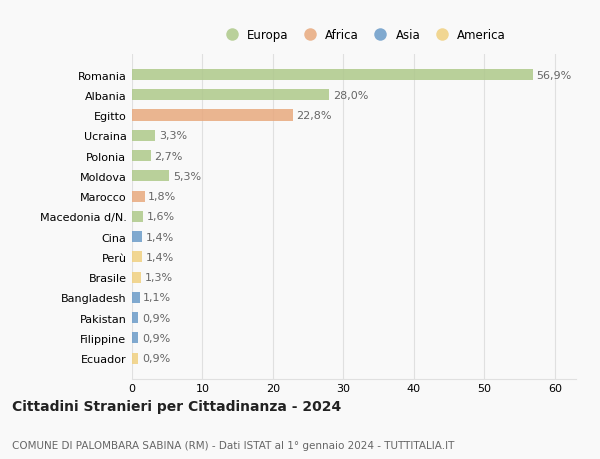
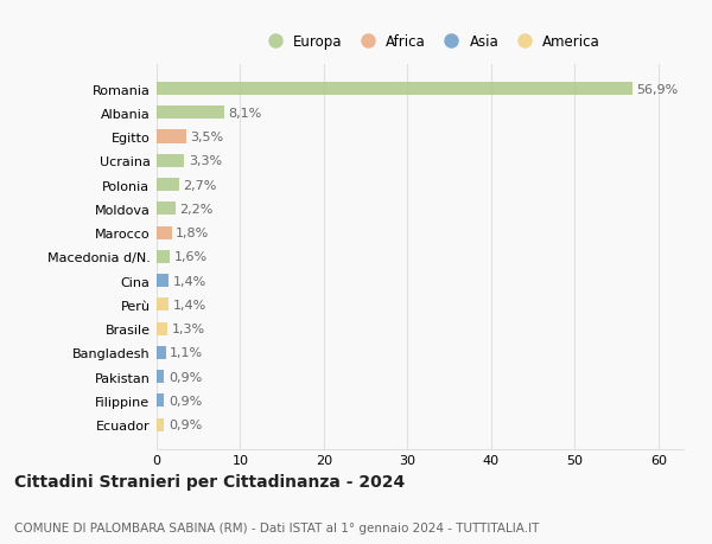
Albania: 28,0% -> 8,1%
Egitto: 22,8% -> 3,5%
Moldova: 5,3% -> 2,2%
